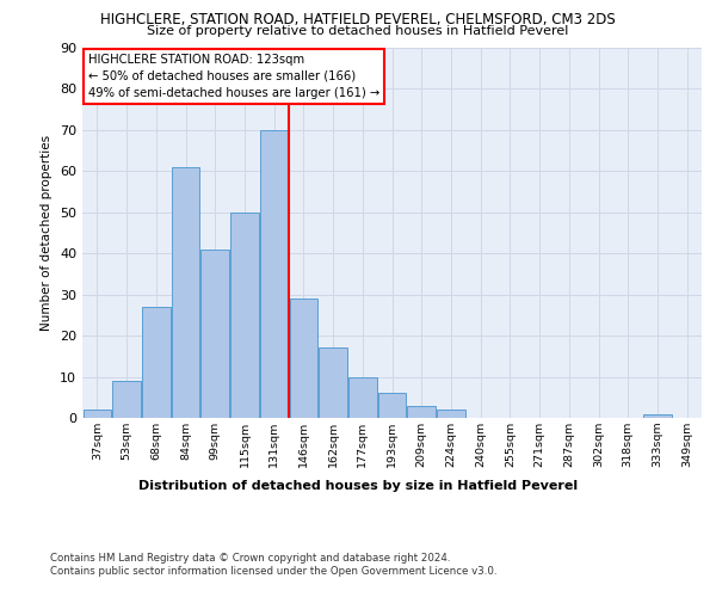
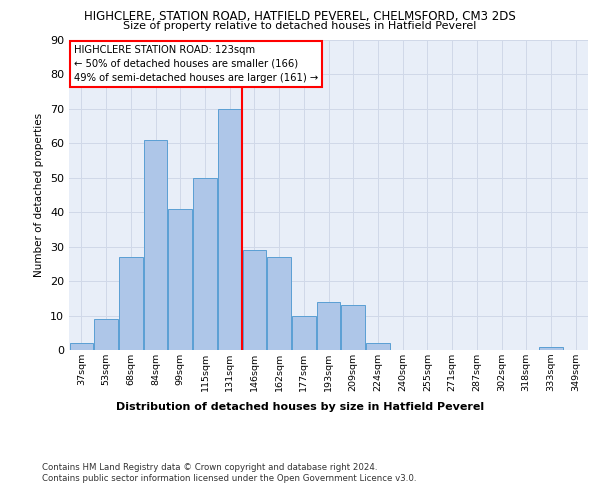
162sqm: 17 -> 27
193sqm: 6 -> 14
209sqm: 3 -> 13
